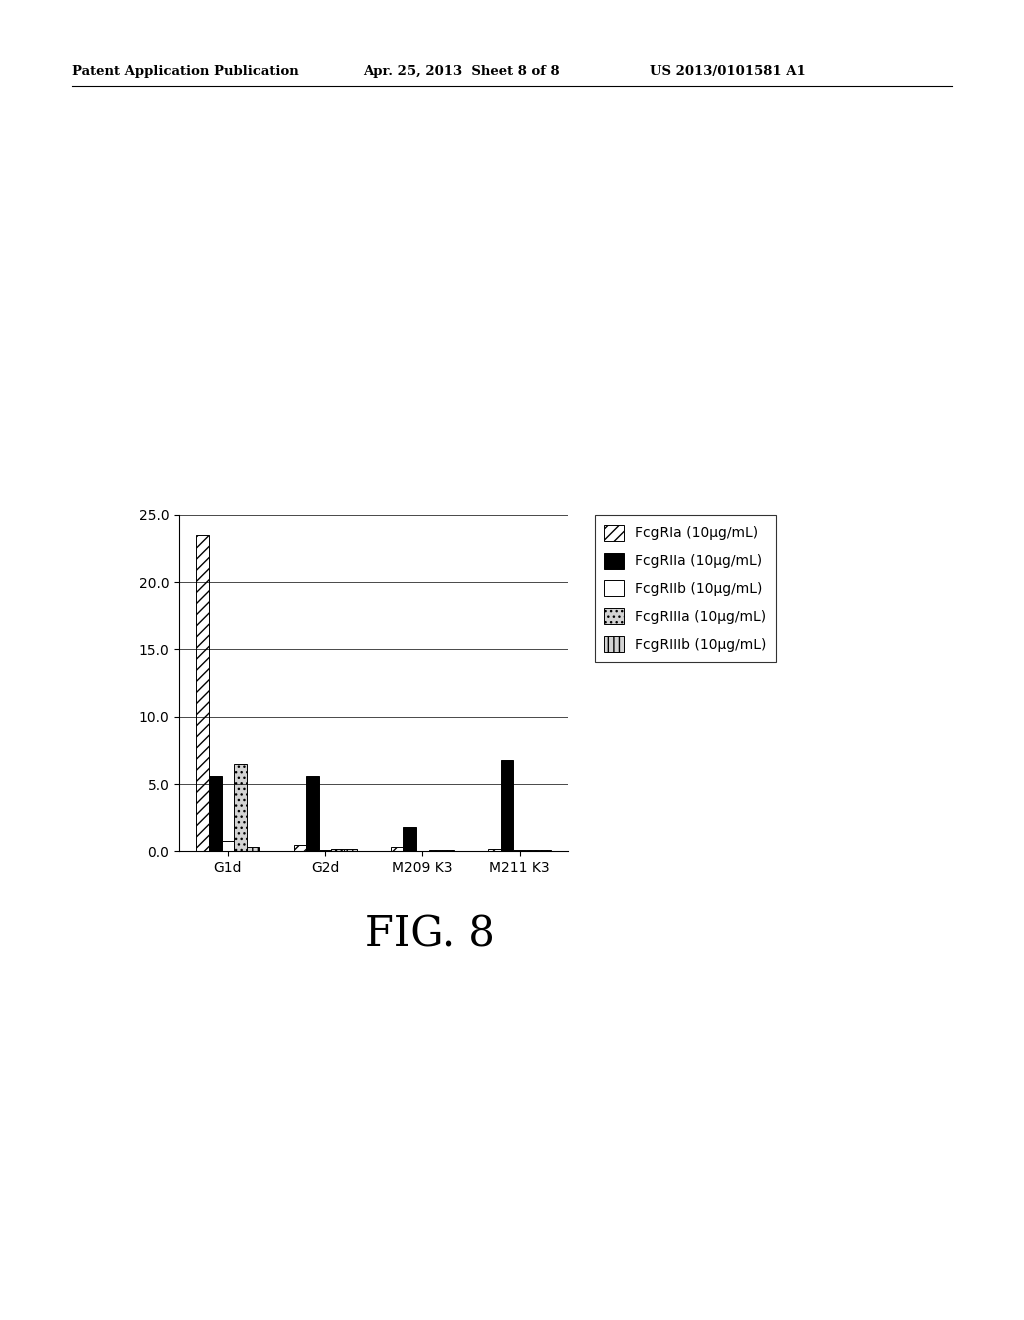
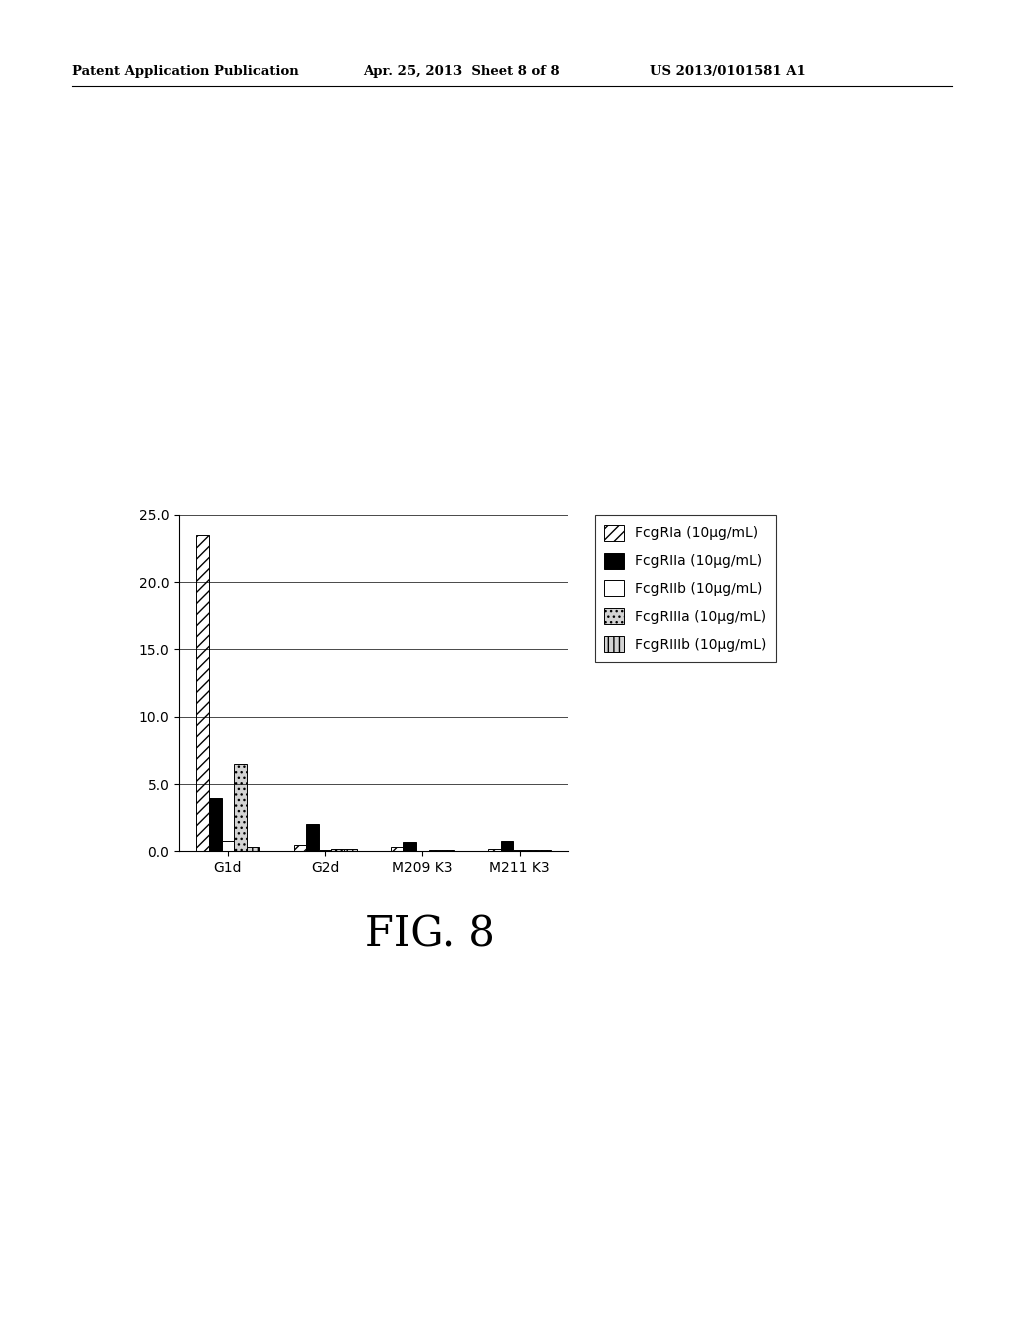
FcgRIIa (10μg/mL)/G1d: 5.6 -> 4.0
FcgRIIa (10μg/mL)/G2d: 5.6 -> 2.0
FcgRIIa (10μg/mL)/M209 K3: 1.8 -> 0.7
FcgRIIa (10μg/mL)/M211 K3: 6.8 -> 0.8
